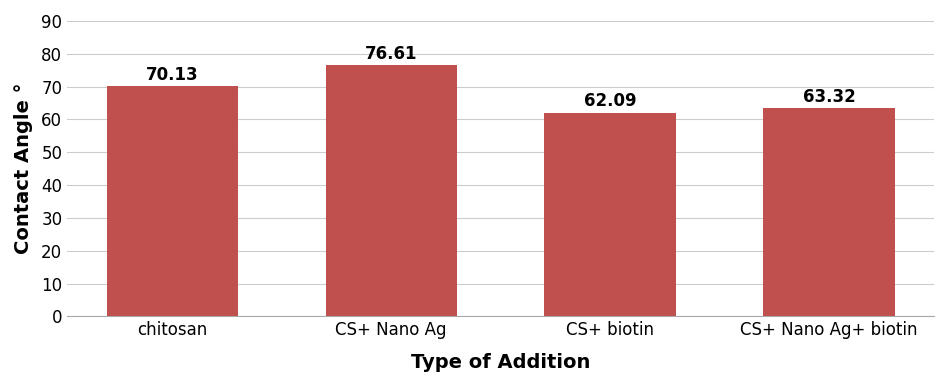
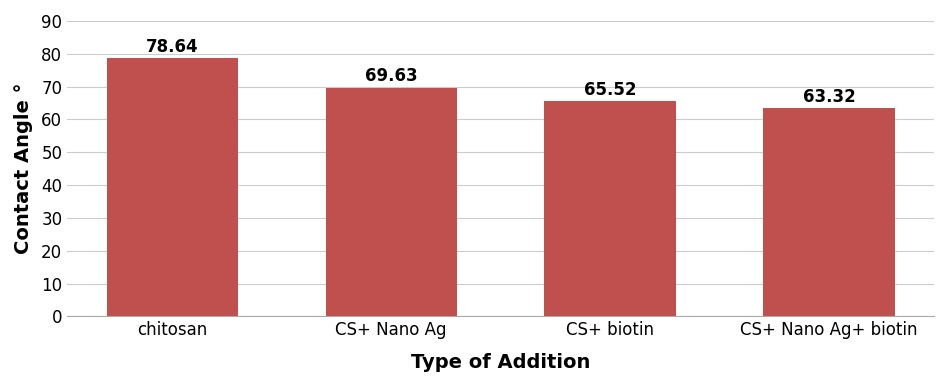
chitosan: 70.13 -> 78.64
CS+ Nano Ag: 76.61 -> 69.63
CS+ biotin: 62.09 -> 65.52
